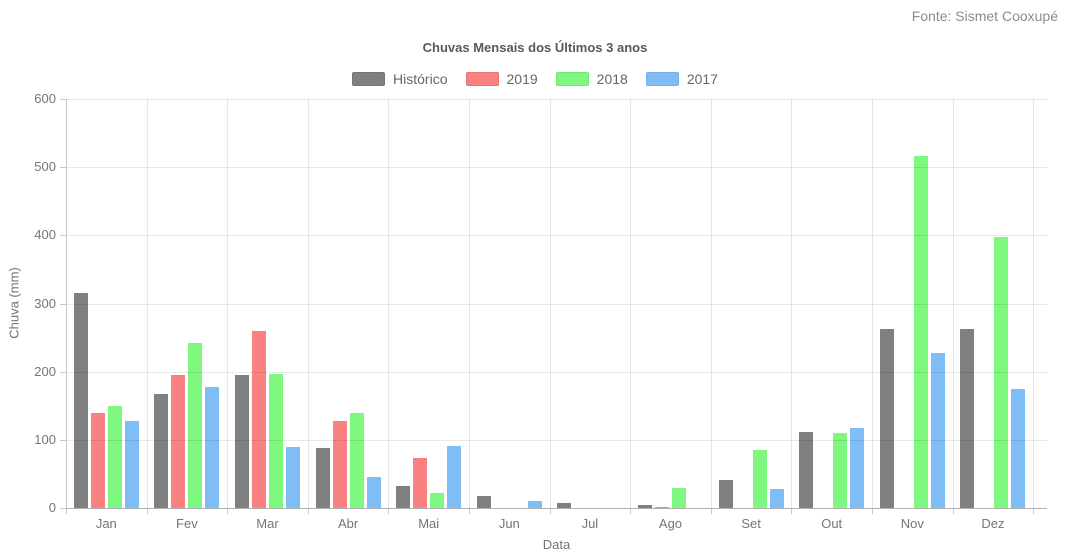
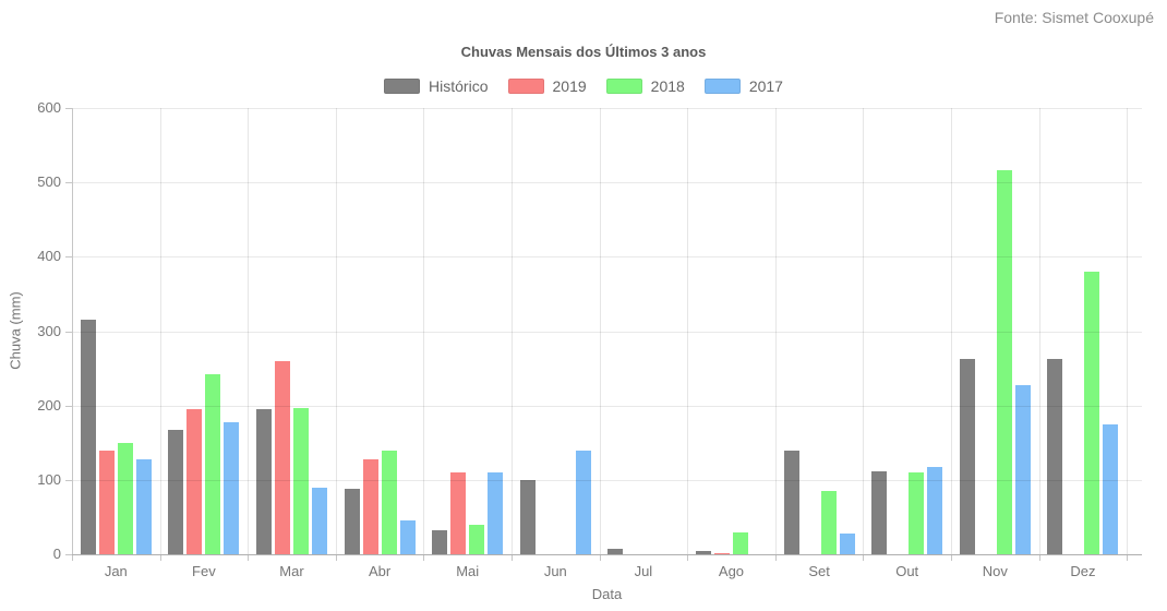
2019/Mai: 70 -> 110
2018/Mai: 20 -> 40
2017/Mai: 90 -> 110
Histórico/Jun: 20 -> 100
2017/Jun: 10 -> 140
Histórico/Set: 40 -> 140
2018/Dez: 400 -> 380
